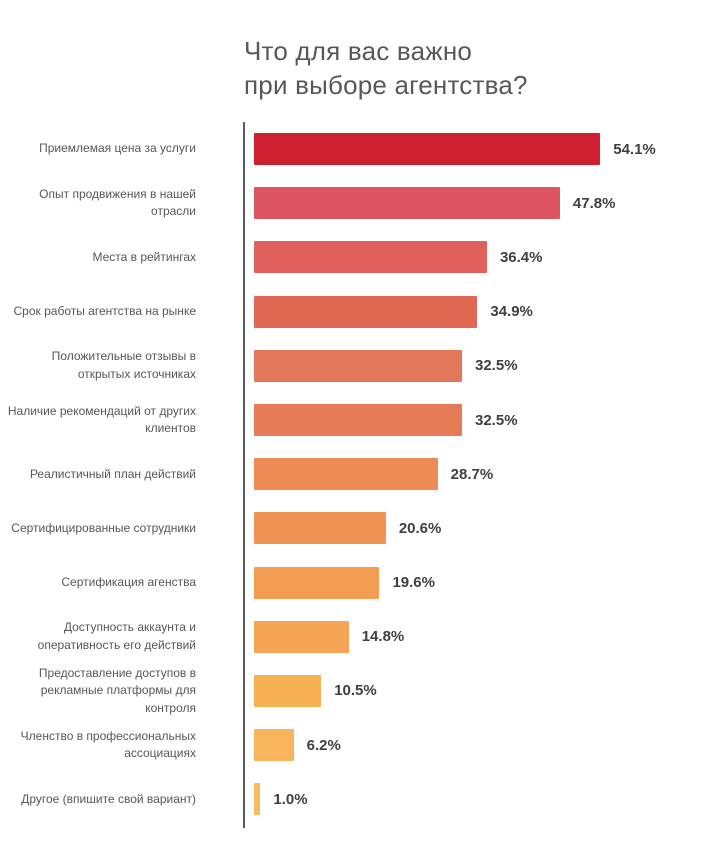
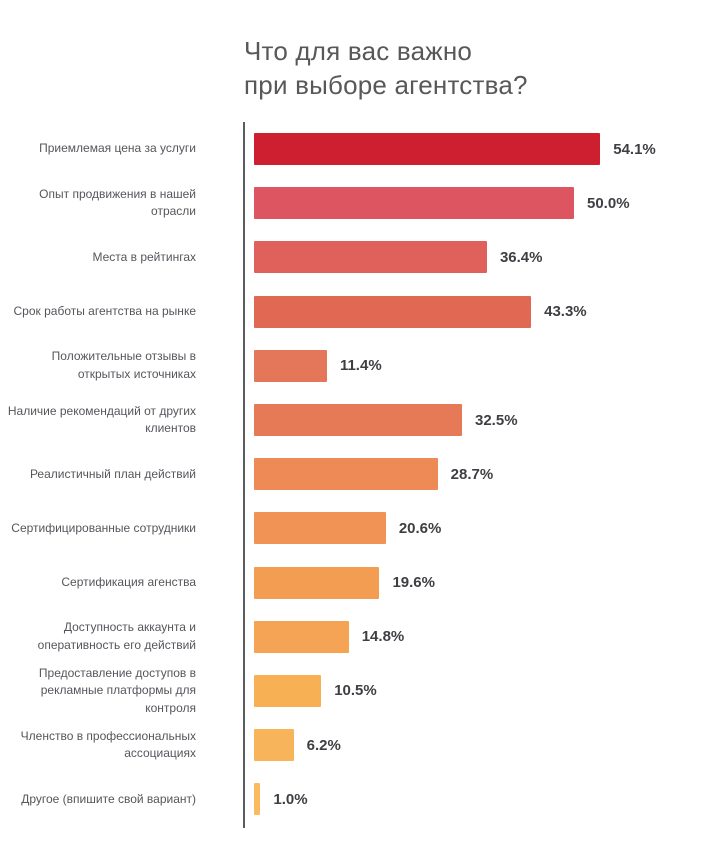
Опыт продвижения в нашей отрасли: 47.8% -> 50.0%
Срок работы агентства на рынке: 34.9% -> 43.3%
Положительные отзывы в открытых источниках: 32.5% -> 11.4%
